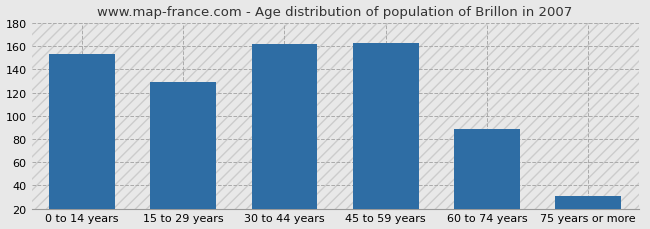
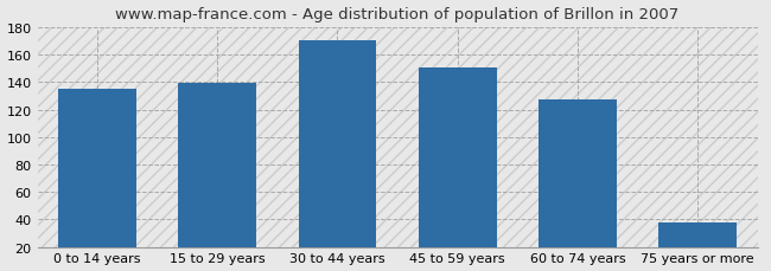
0 to 14 years: 153 -> 135
15 to 29 years: 129 -> 139
30 to 44 years: 162 -> 170
45 to 59 years: 163 -> 151
60 to 74 years: 89 -> 127
75 years or more: 31 -> 38
